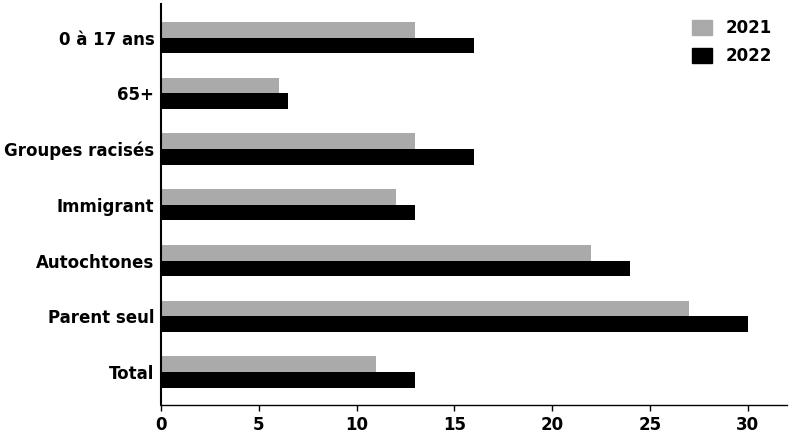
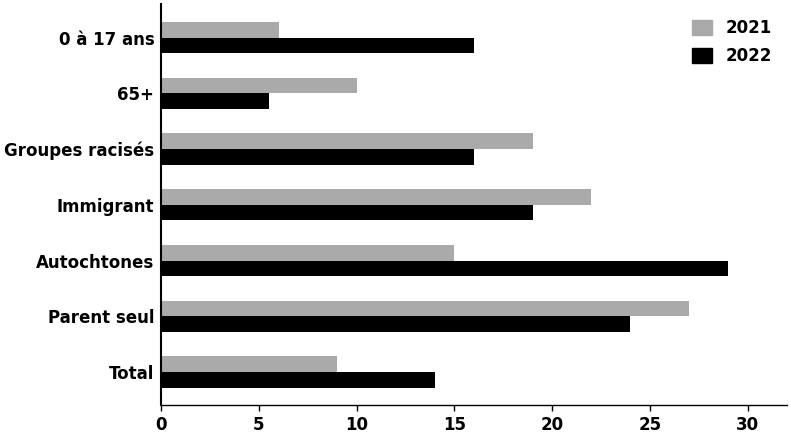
2021/0 à 17 ans: 13 -> 6
2021/65+: 6 -> 10
2022/65+: 6.5 -> 5.5
2021/Groupes racisés: 13 -> 19
2021/Immigrant: 12 -> 22
2022/Immigrant: 13.0 -> 19.0
2021/Autochtones: 22 -> 15
2022/Autochtones: 24.0 -> 29.0
2022/Parent seul: 30.0 -> 24.0
2021/Total: 11 -> 9
2022/Total: 13.0 -> 14.0
